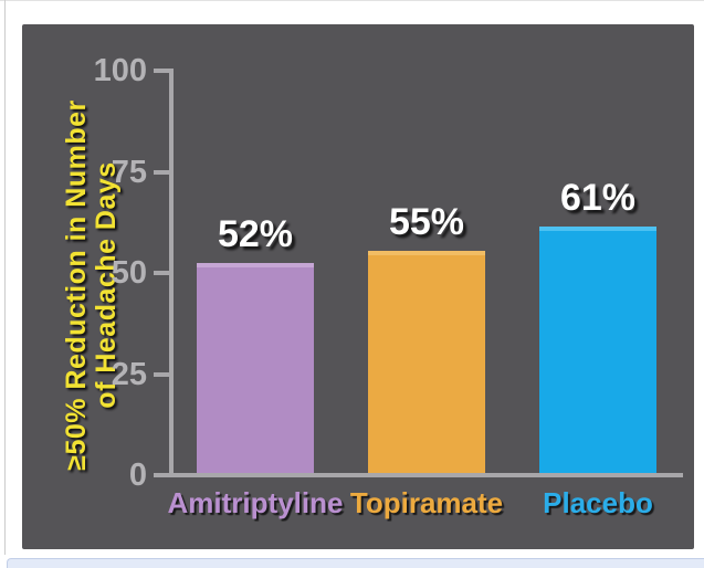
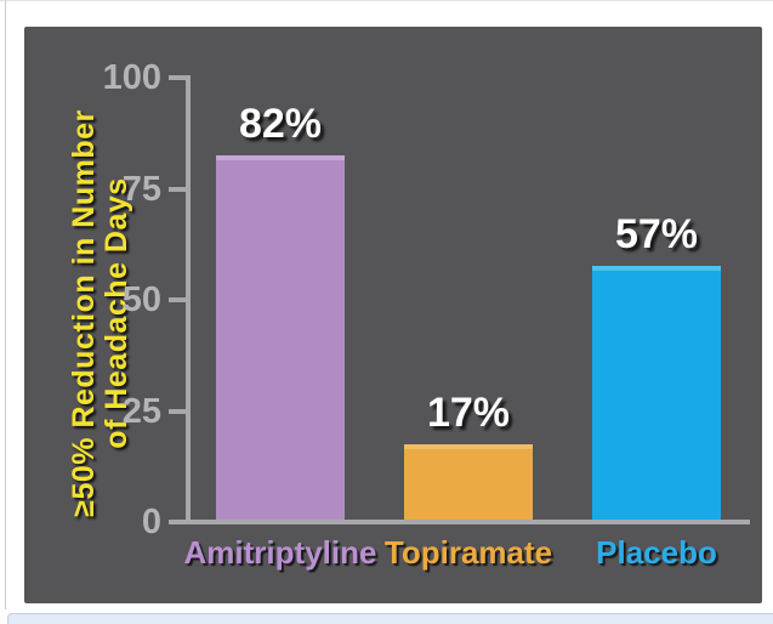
Amitriptyline: 52% -> 82%
Topiramate: 55% -> 17%
Placebo: 61% -> 57%
